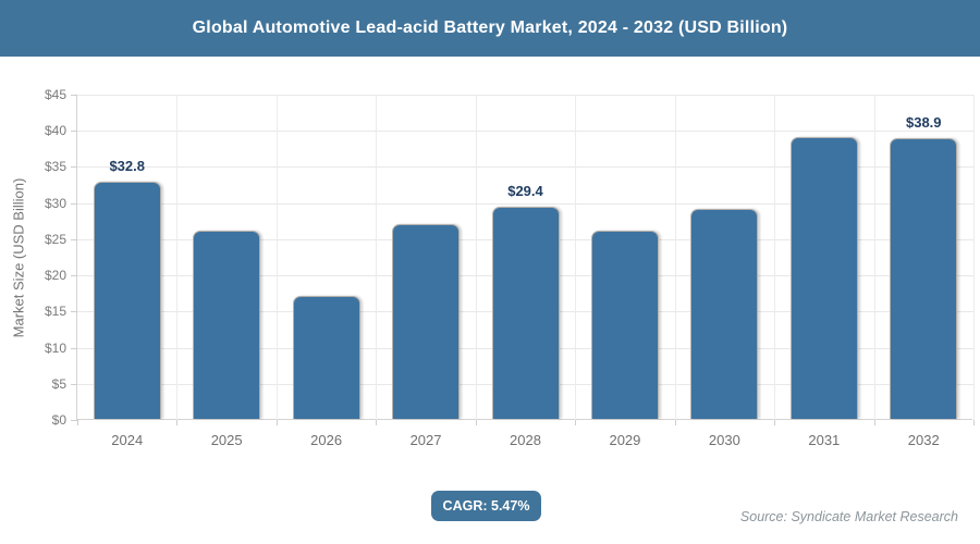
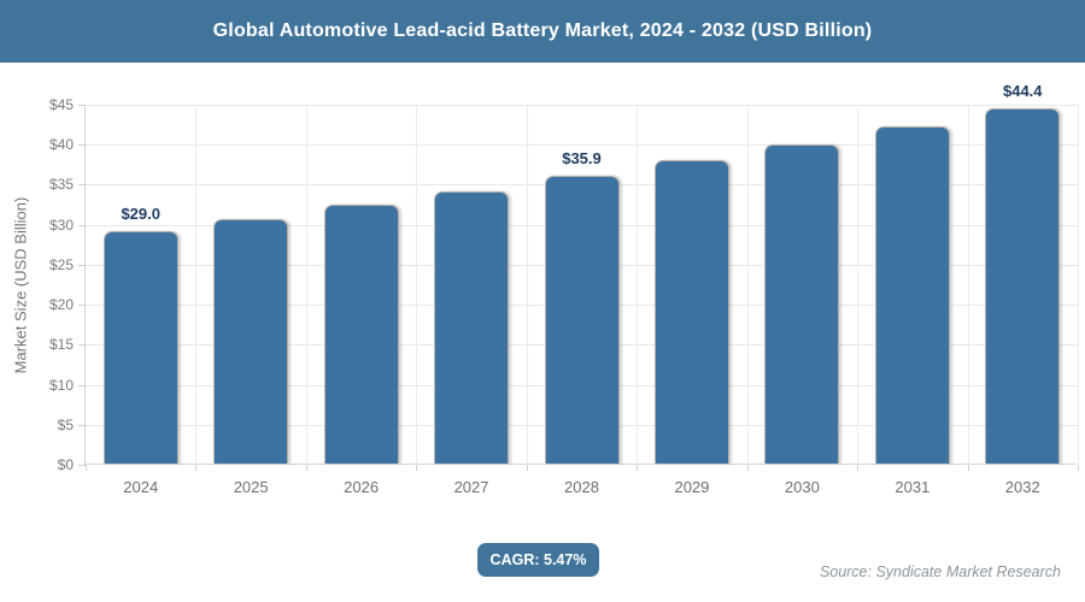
2024: $32.8 -> $29.0
2025: $26 -> $31
2026: $17 -> $32
2027: $27 -> $34
2028: $29.4 -> $35.9
2029: $26 -> $38
2030: $29 -> $40
2031: $39 -> $42
2032: $38.9 -> $44.4
